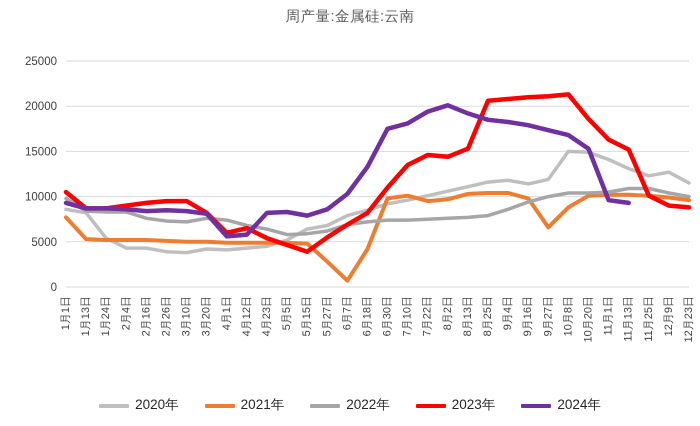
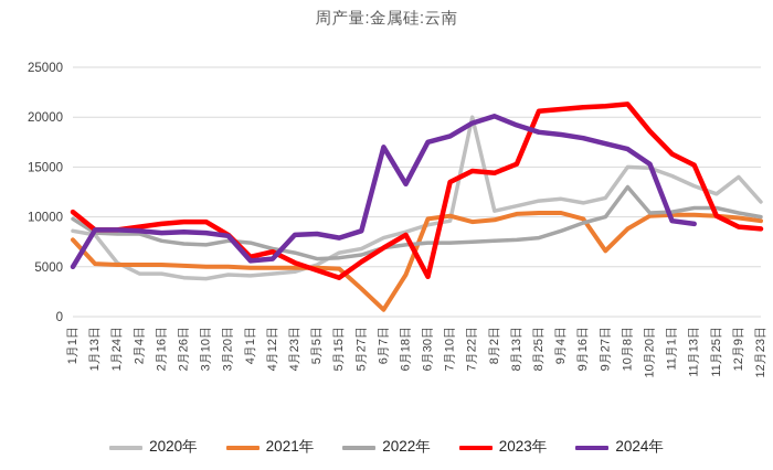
2024年/1月1日: 9000 -> 5000
2024年/6月7日: 10000 -> 17000
2023年/6月30日: 11000 -> 4000
2020年/7月22日: 10000 -> 20000
2022年/10月8日: 10000 -> 13000
2020年/12月9日: 13000 -> 14000
